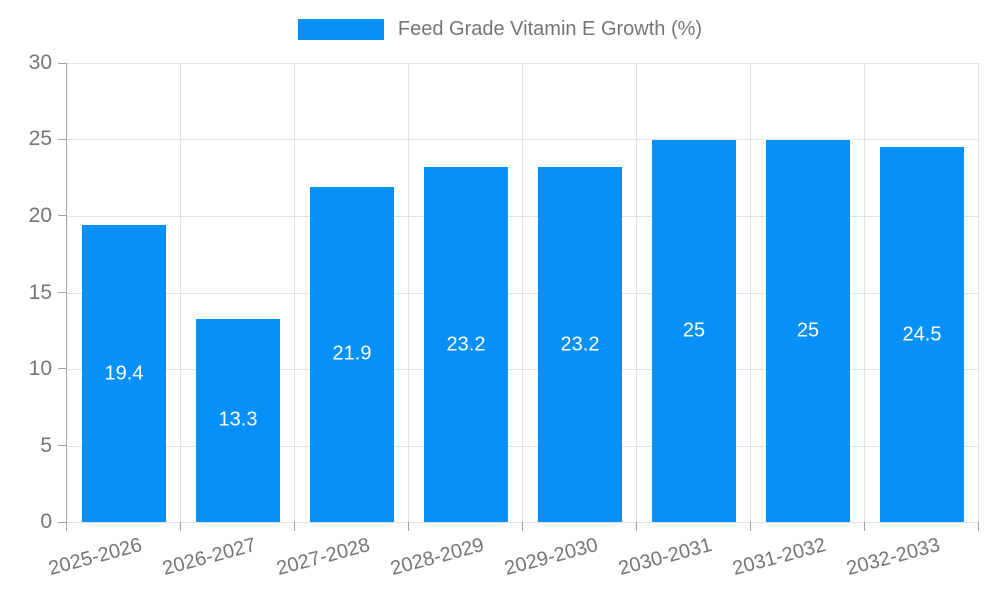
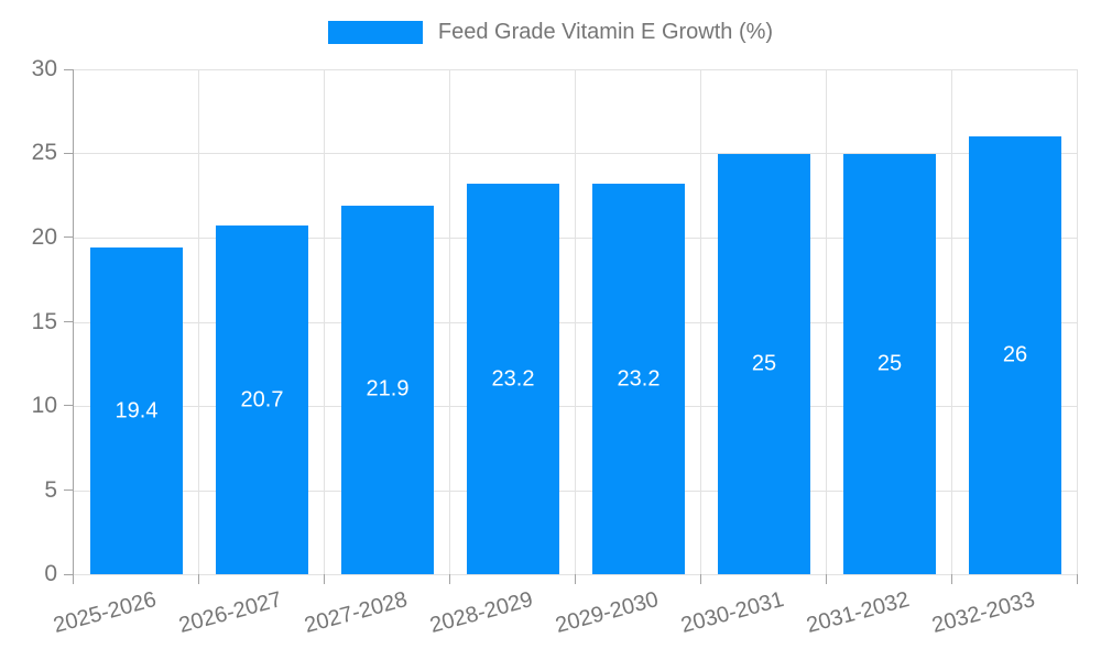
2026-2027: 13.3 -> 20.7
2032-2033: 24.5 -> 26
